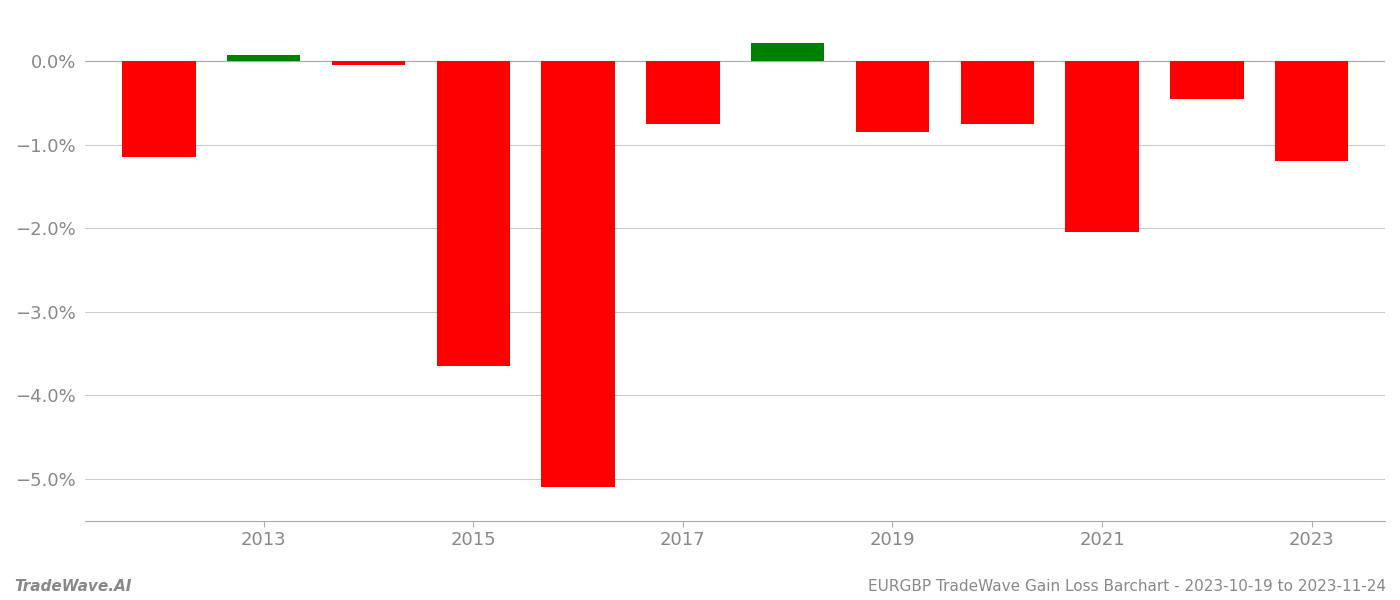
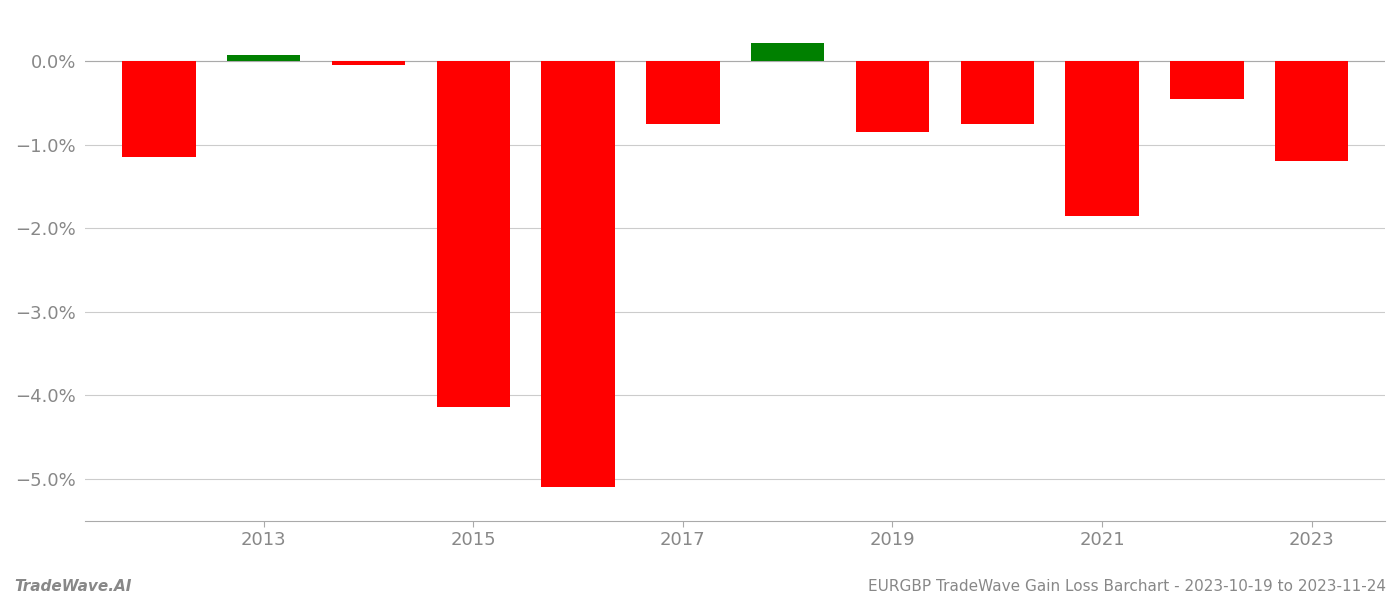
2015: -3.65% -> -4.14%
2021: -2.05% -> -1.86%
